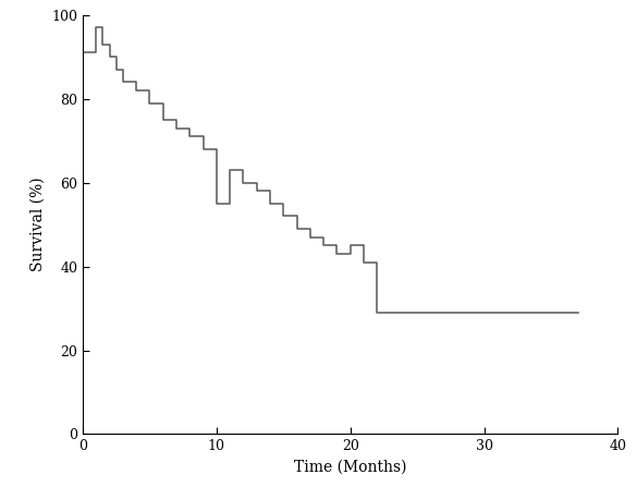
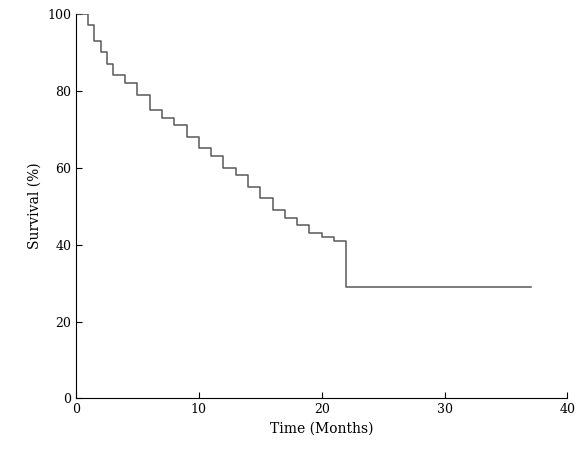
0: 91 -> 100
10: 55 -> 65
20: 45 -> 42
